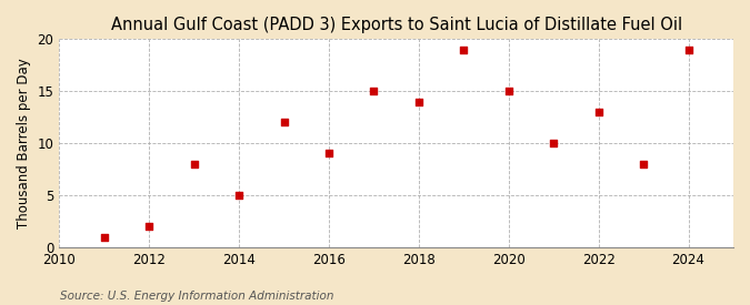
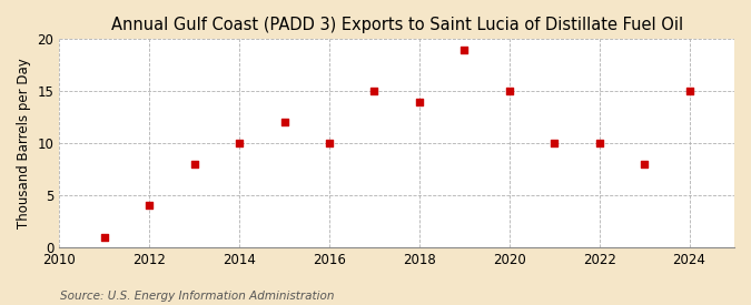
2012: 2 -> 4
2014: 5 -> 10
2016: 9 -> 10
2022: 13 -> 10
2024: 19 -> 15
